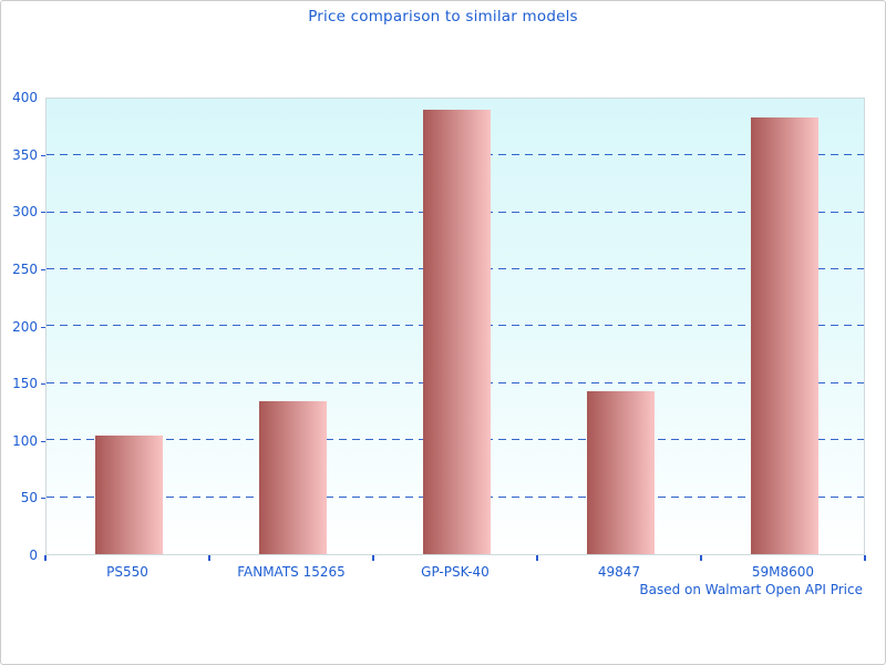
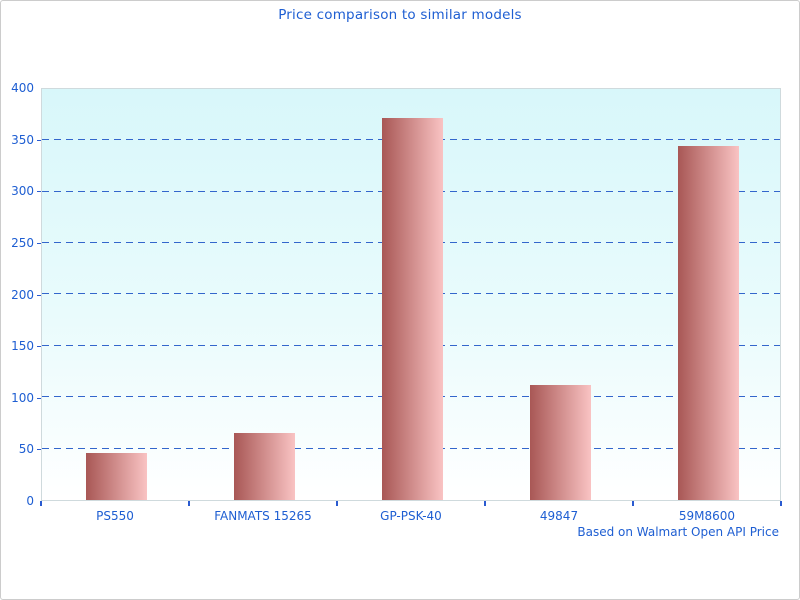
PS550: 104 -> 46
FANMATS 15265: 134 -> 65
GP-PSK-40: 390 -> 372
49847: 143 -> 112
59M8600: 383 -> 345
